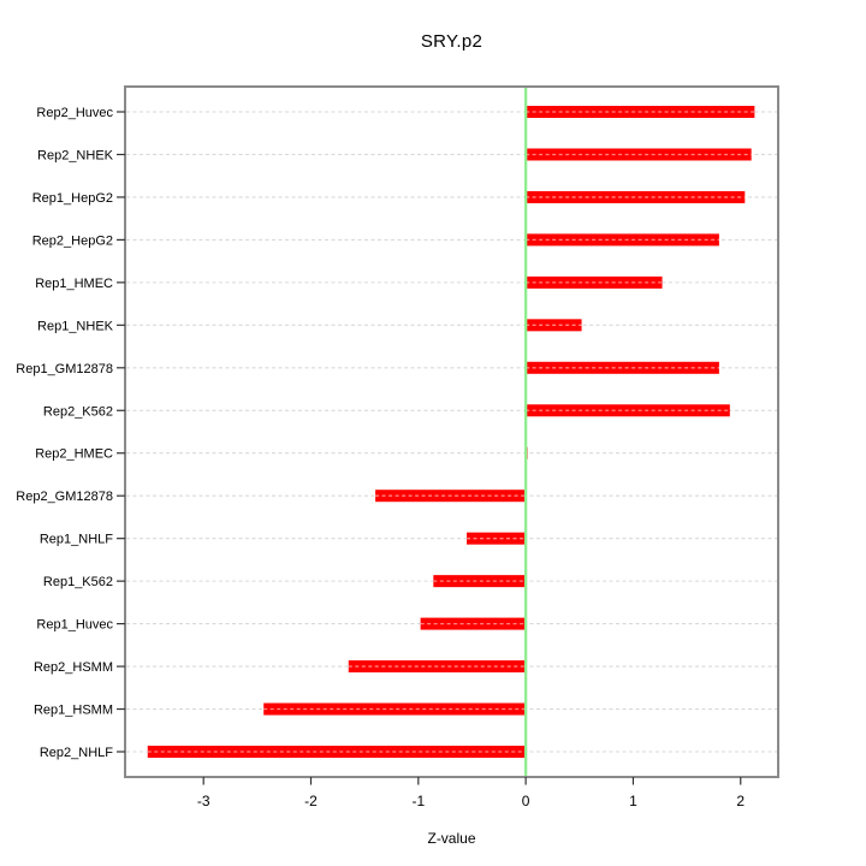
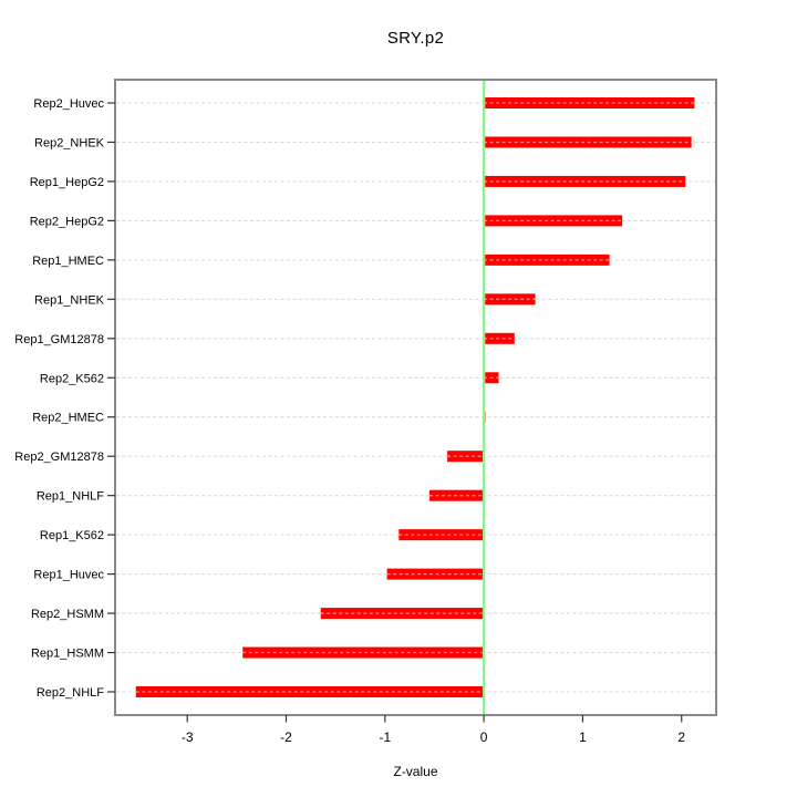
Rep2_HepG2: 1.8 -> 1.4
Rep1_GM12878: 1.8 -> 0.3
Rep2_K562: 1.9 -> 0.1
Rep2_GM12878: -1.4 -> -0.4
